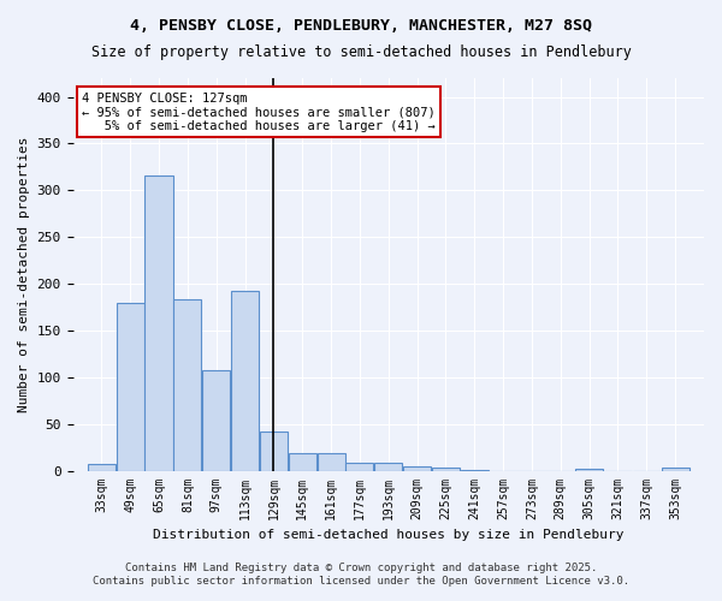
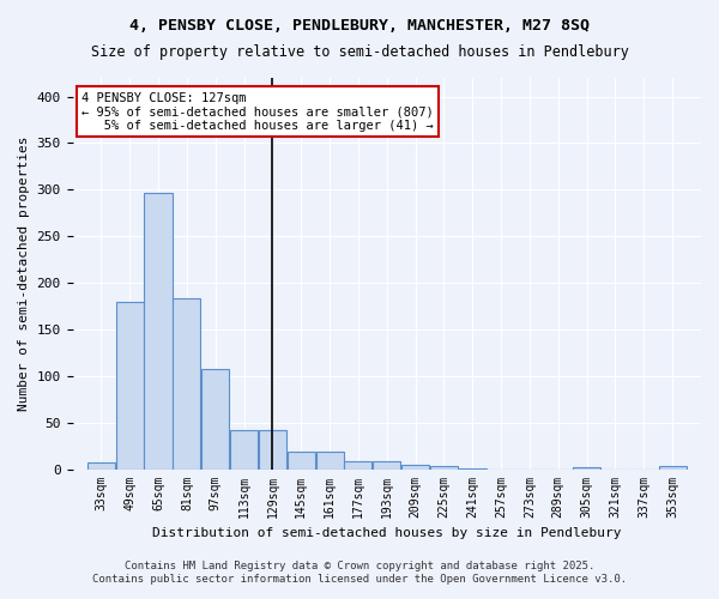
65sqm: 316 -> 297
113sqm: 192 -> 42
